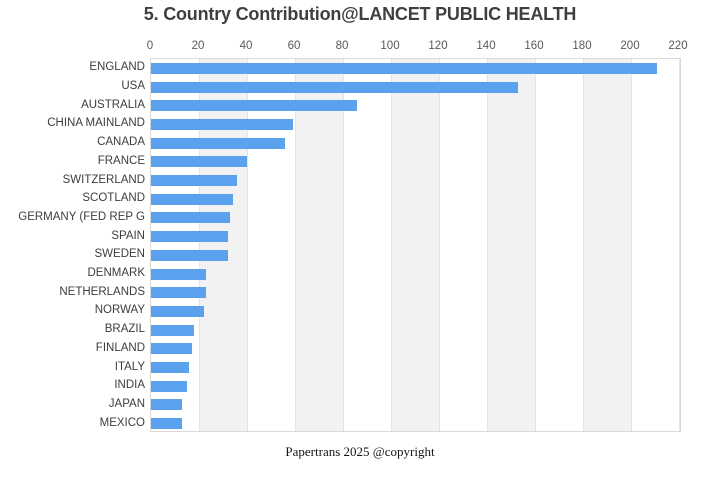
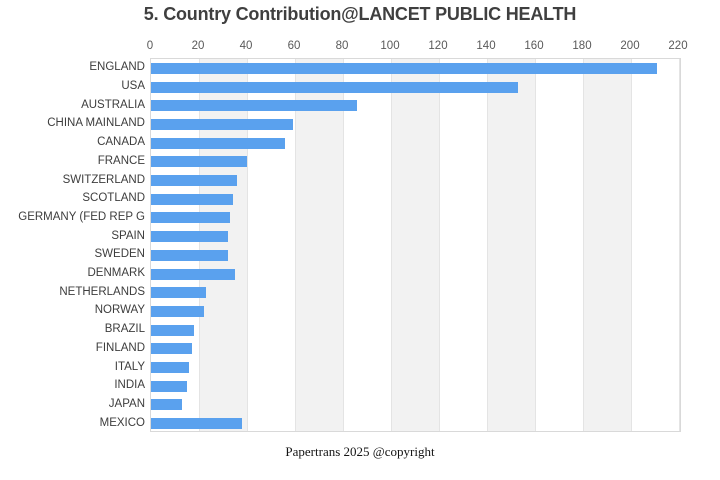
DENMARK: 23 -> 35
MEXICO: 13 -> 38
